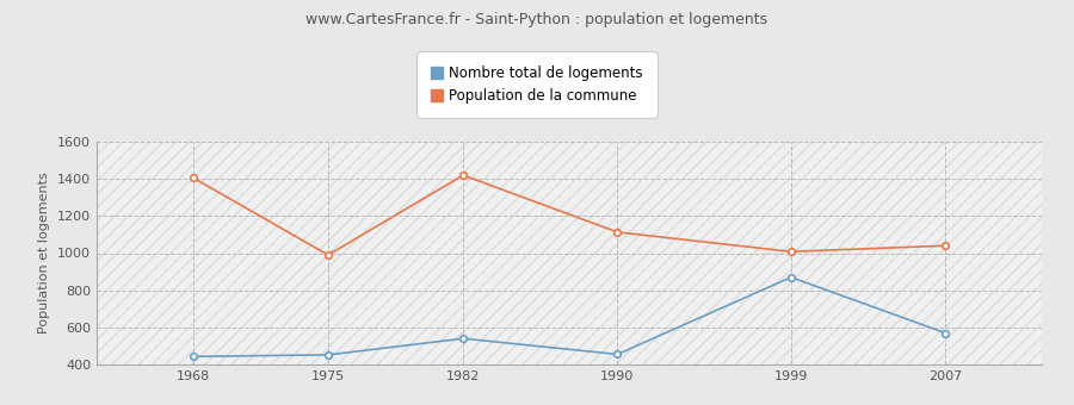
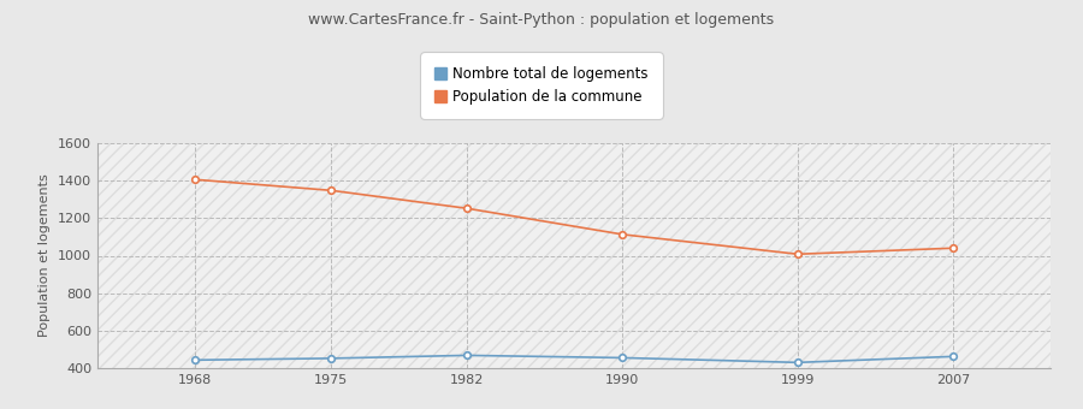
Population de la commune/1975: 990 -> 1350
Nombre total de logements/1982: 540 -> 470
Population de la commune/1982: 1420 -> 1250
Nombre total de logements/1999: 870 -> 430
Nombre total de logements/2007: 570 -> 460
